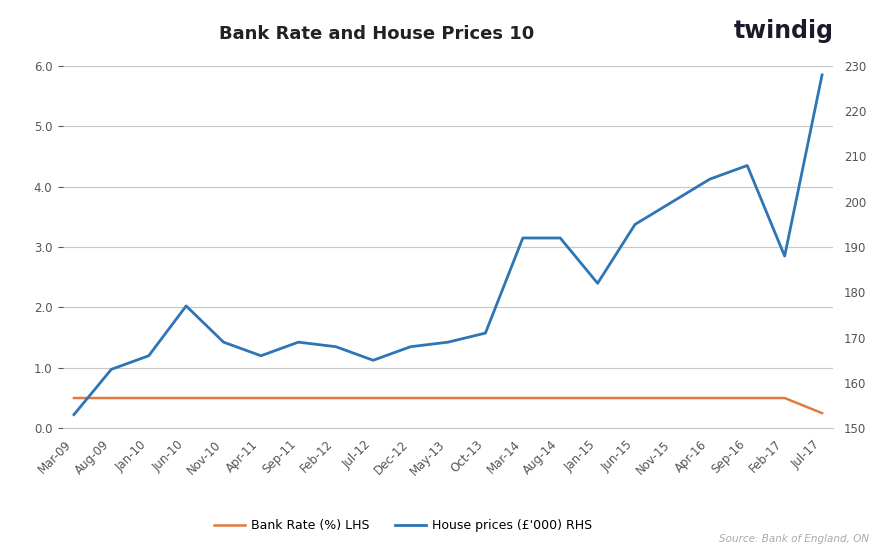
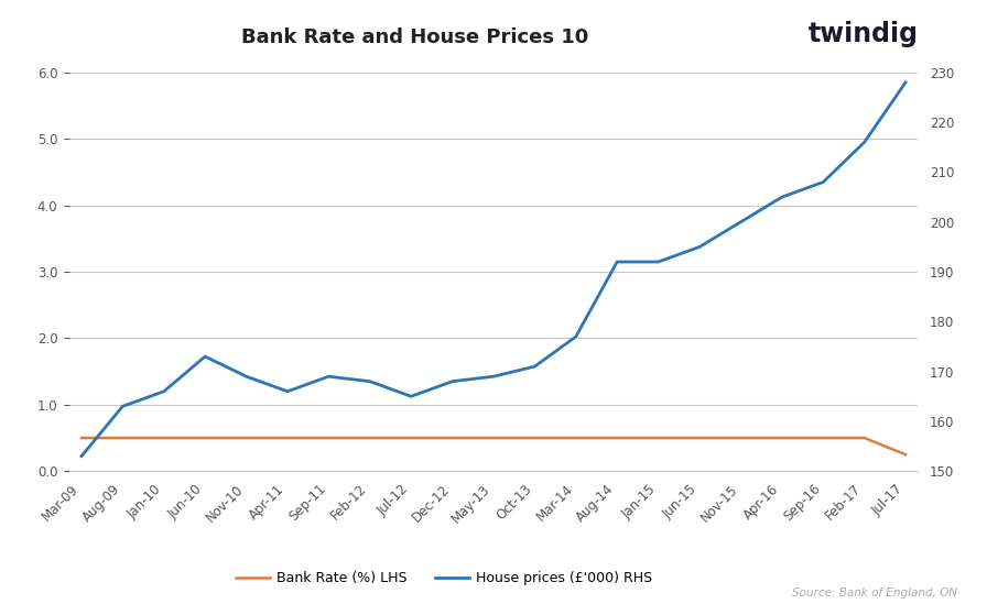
House prices (£'000) RHS/Jun-10: 177 -> 173
House prices (£'000) RHS/Mar-14: 192 -> 177
House prices (£'000) RHS/Jan-15: 182 -> 192
House prices (£'000) RHS/Feb-17: 188 -> 216
